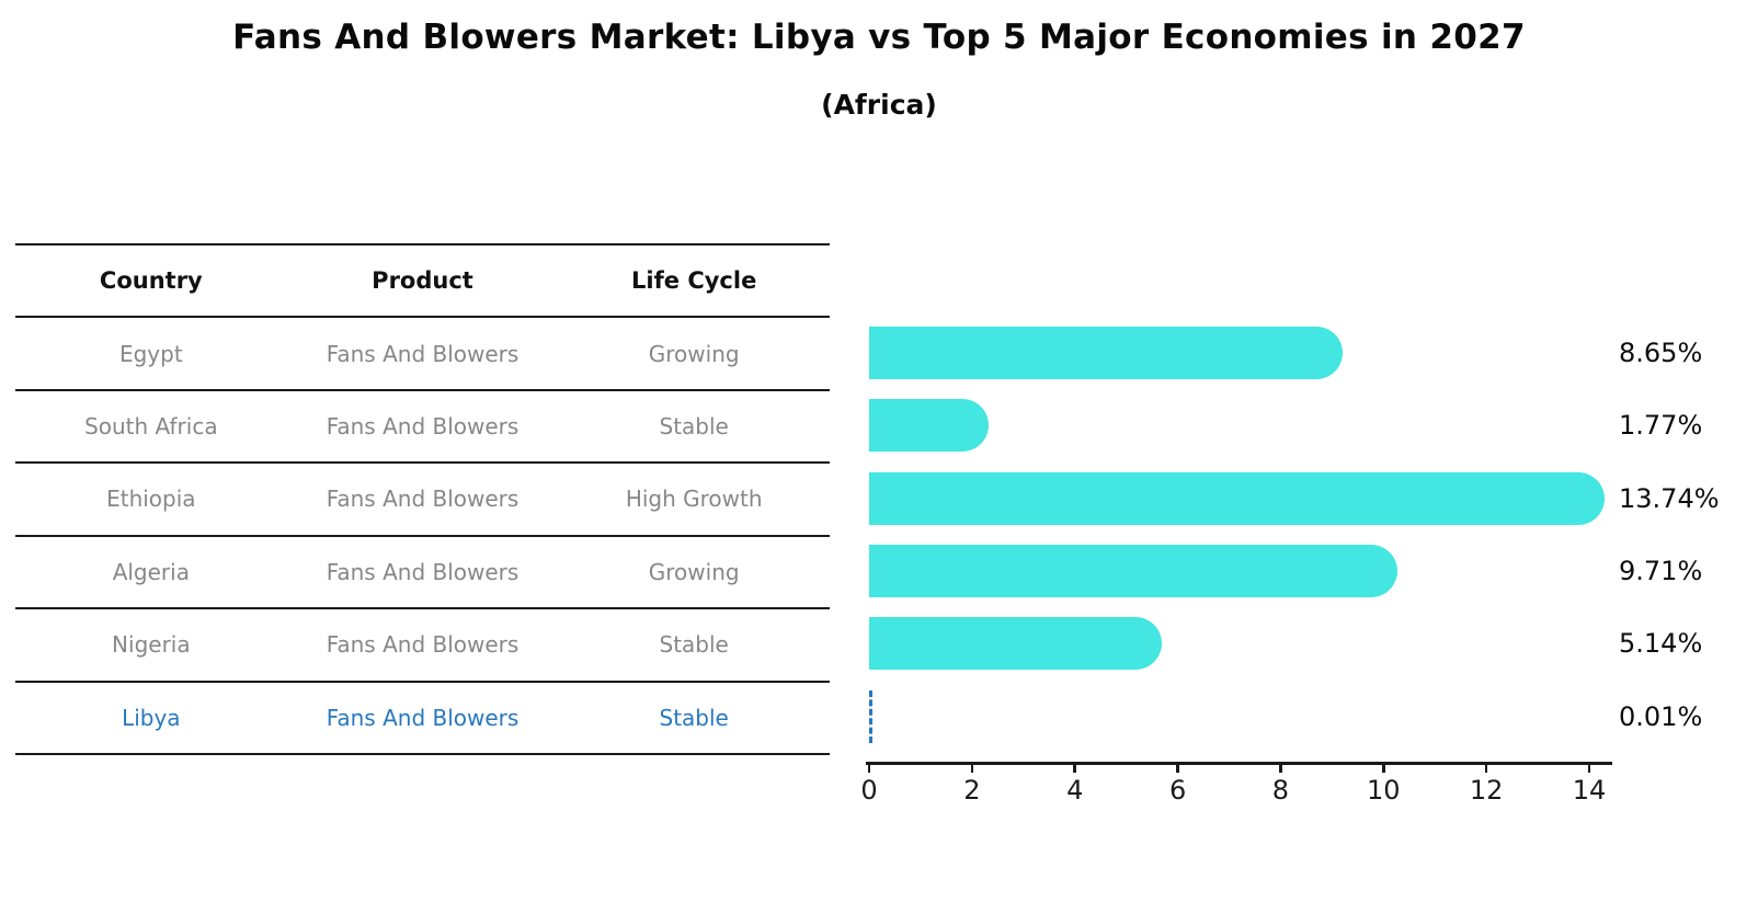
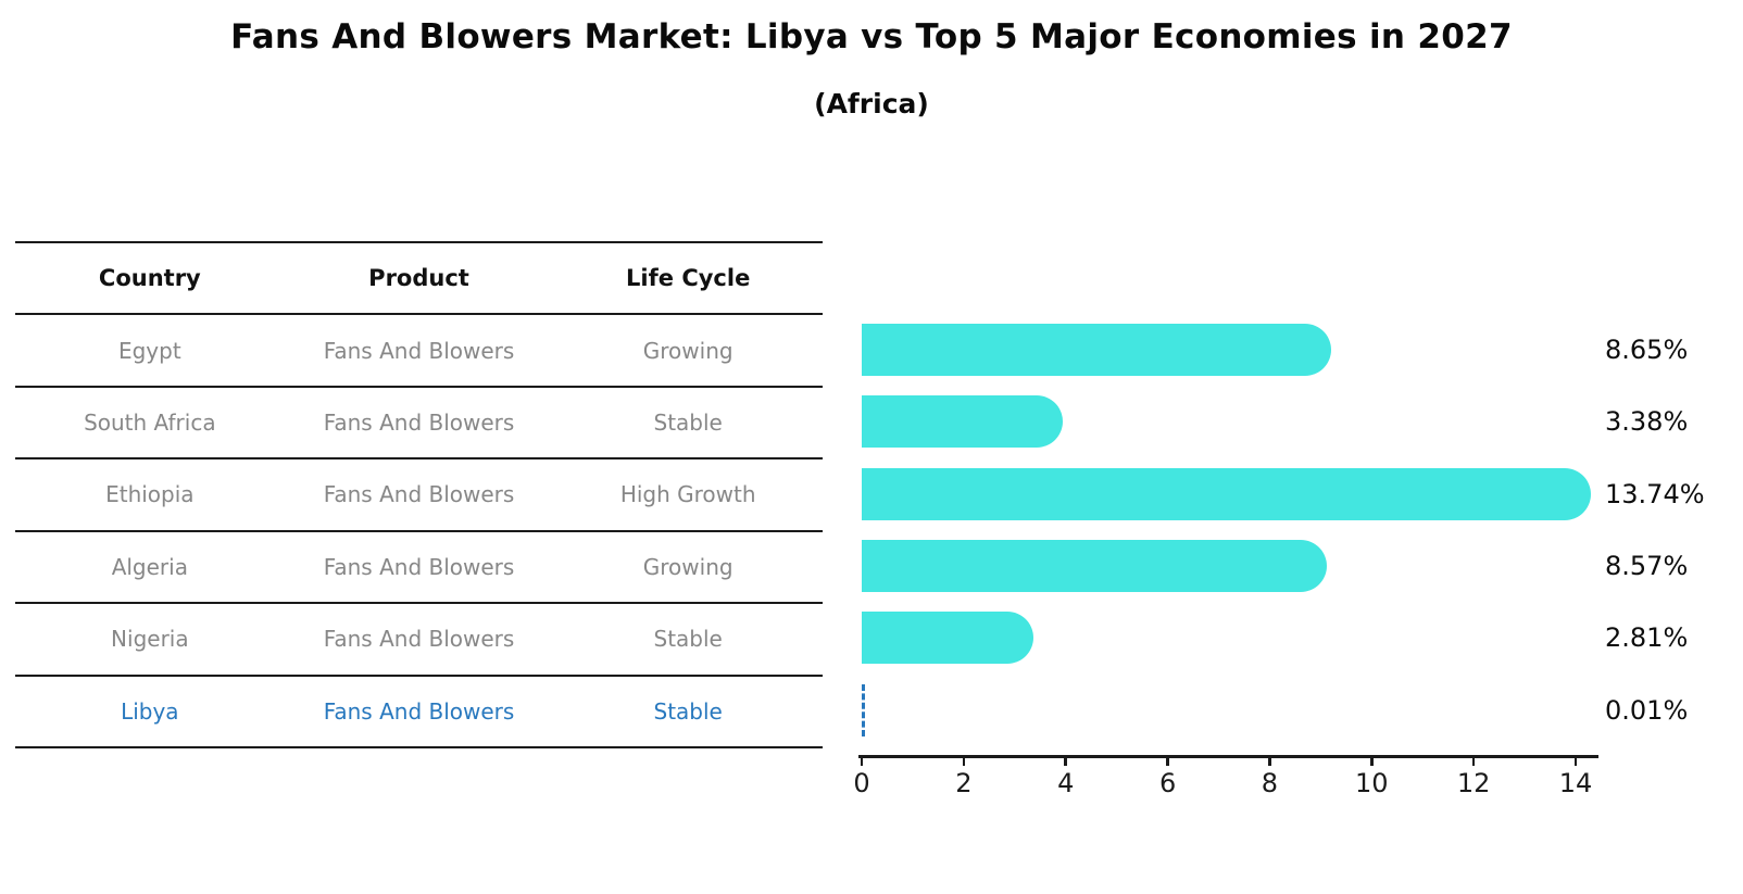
South Africa: 1.77% -> 3.38%
Algeria: 9.71% -> 8.57%
Nigeria: 5.14% -> 2.81%
